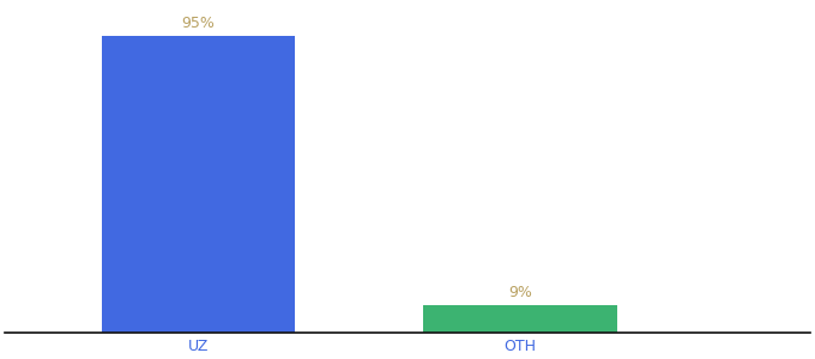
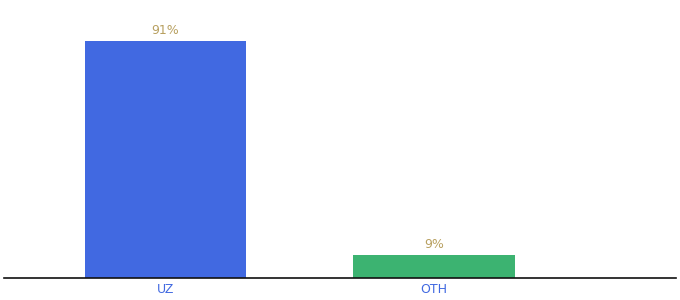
UZ: 95% -> 91%
